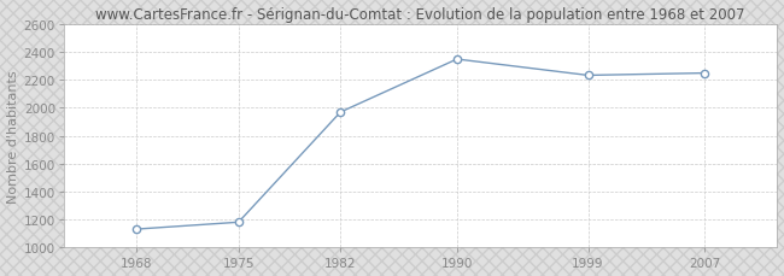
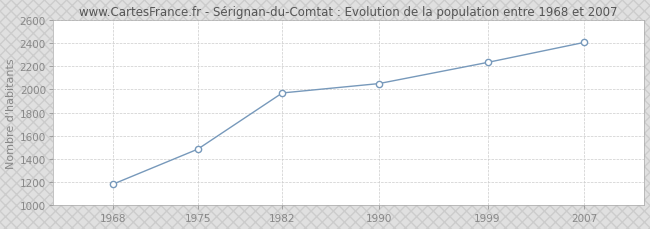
1968: 1130 -> 1180
1975: 1180 -> 1480
1990: 2350 -> 2050
2007: 2250 -> 2410
